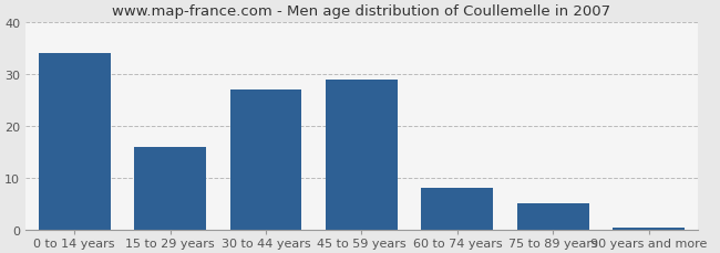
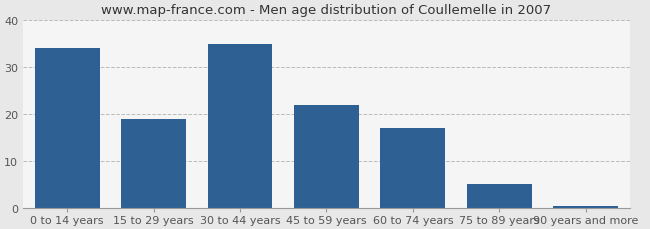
15 to 29 years: 16.0 -> 19.0
30 to 44 years: 27.0 -> 35.0
45 to 59 years: 29.0 -> 22.0
60 to 74 years: 8.0 -> 17.0
